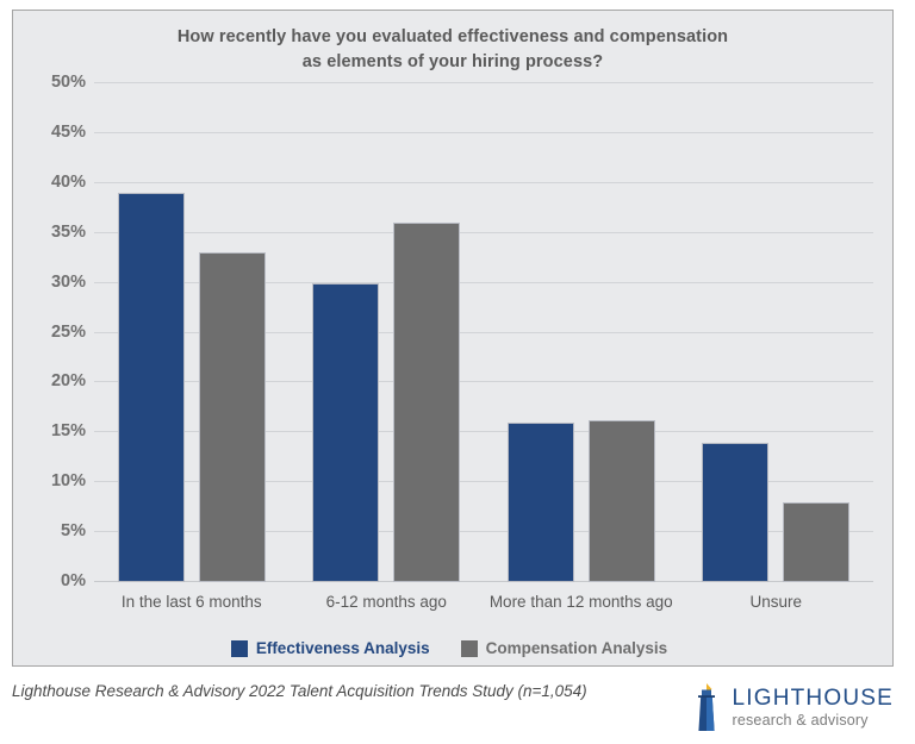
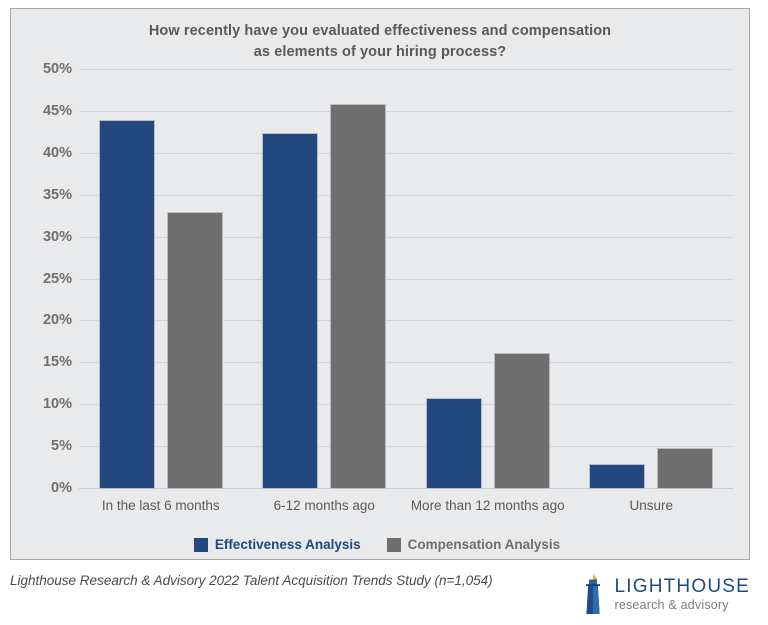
Effectiveness Analysis/In the last 6 months: 39% -> 44%
Effectiveness Analysis/6-12 months ago: 30% -> 42%
Compensation Analysis/6-12 months ago: 36% -> 46%
Effectiveness Analysis/More than 12 months ago: 16% -> 11%
Effectiveness Analysis/Unsure: 14% -> 3%
Compensation Analysis/Unsure: 8% -> 5%
